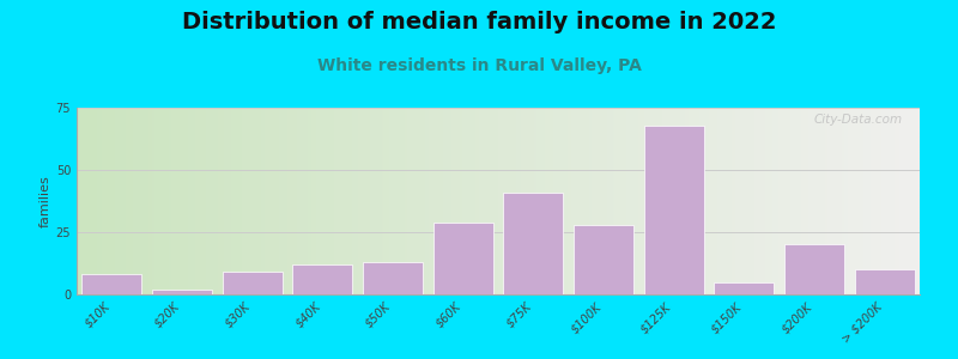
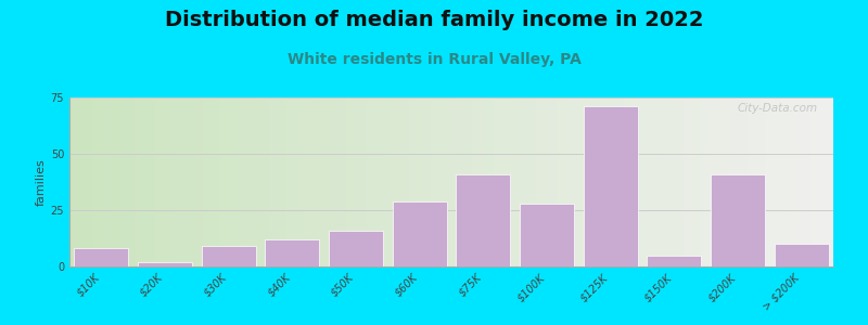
$50K: 13 -> 16
$125K: 68 -> 71
$200K: 20 -> 41
